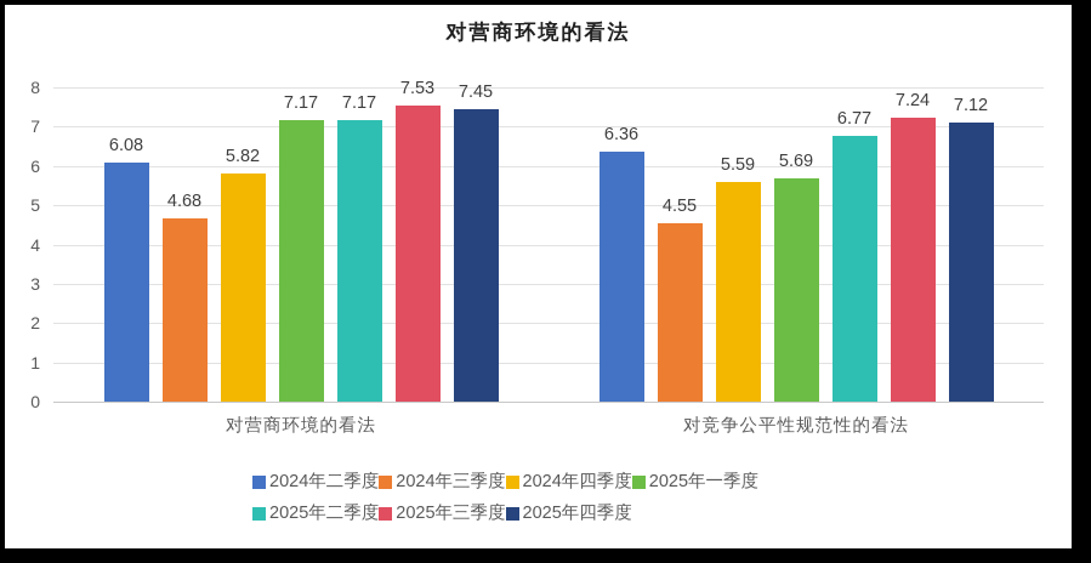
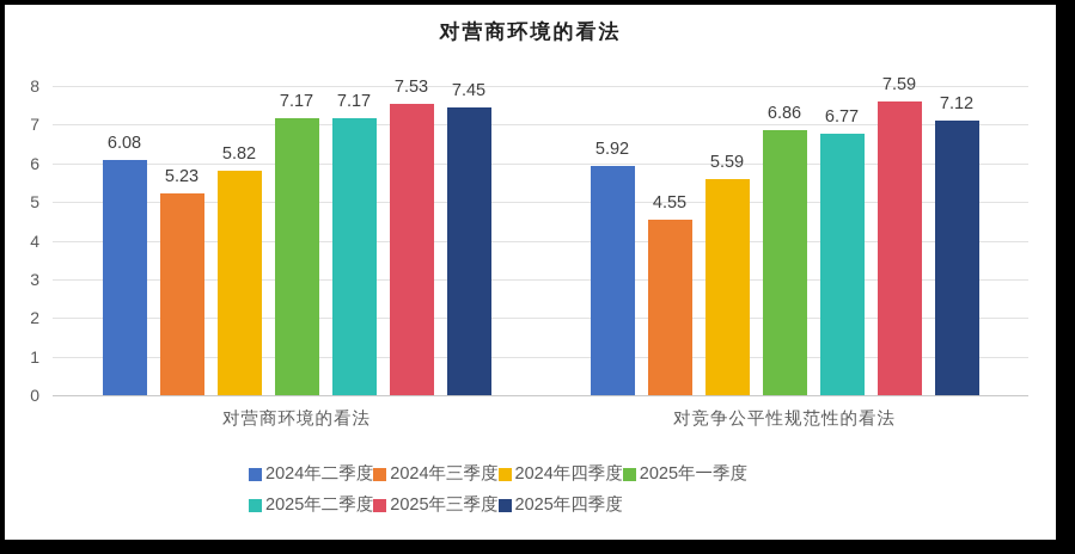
2024年三季度/对营商环境的看法: 4.68 -> 5.23
2024年二季度/对竞争公平性规范性的看法: 6.36 -> 5.92
2025年一季度/对竞争公平性规范性的看法: 5.69 -> 6.86
2025年三季度/对竞争公平性规范性的看法: 7.24 -> 7.59
